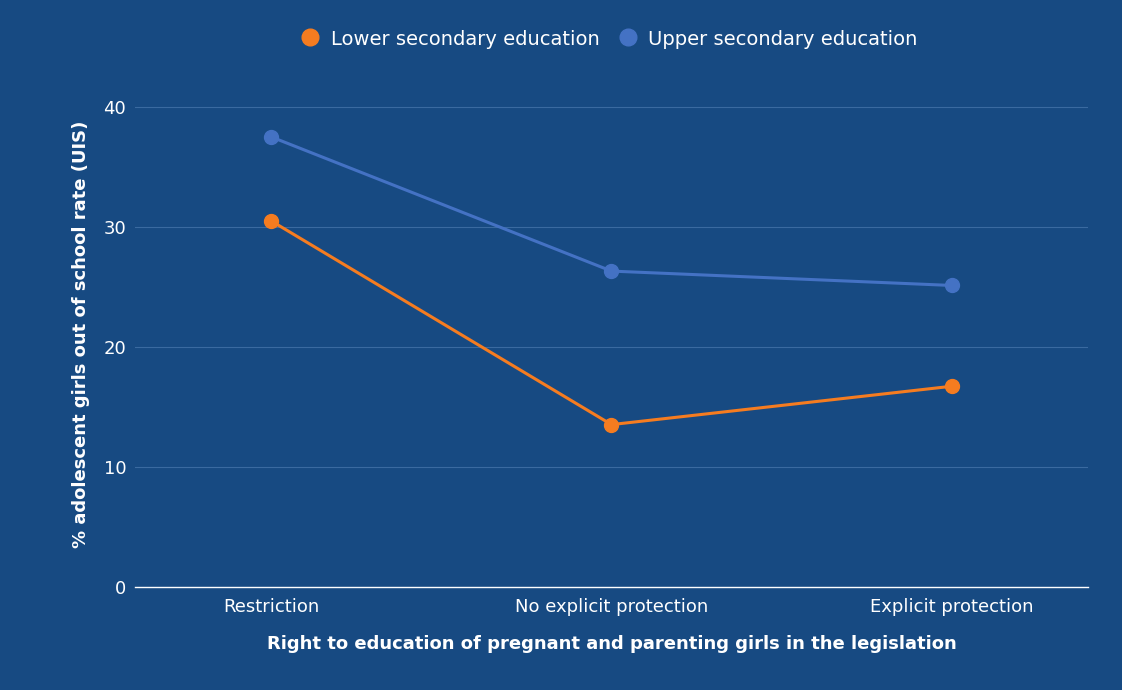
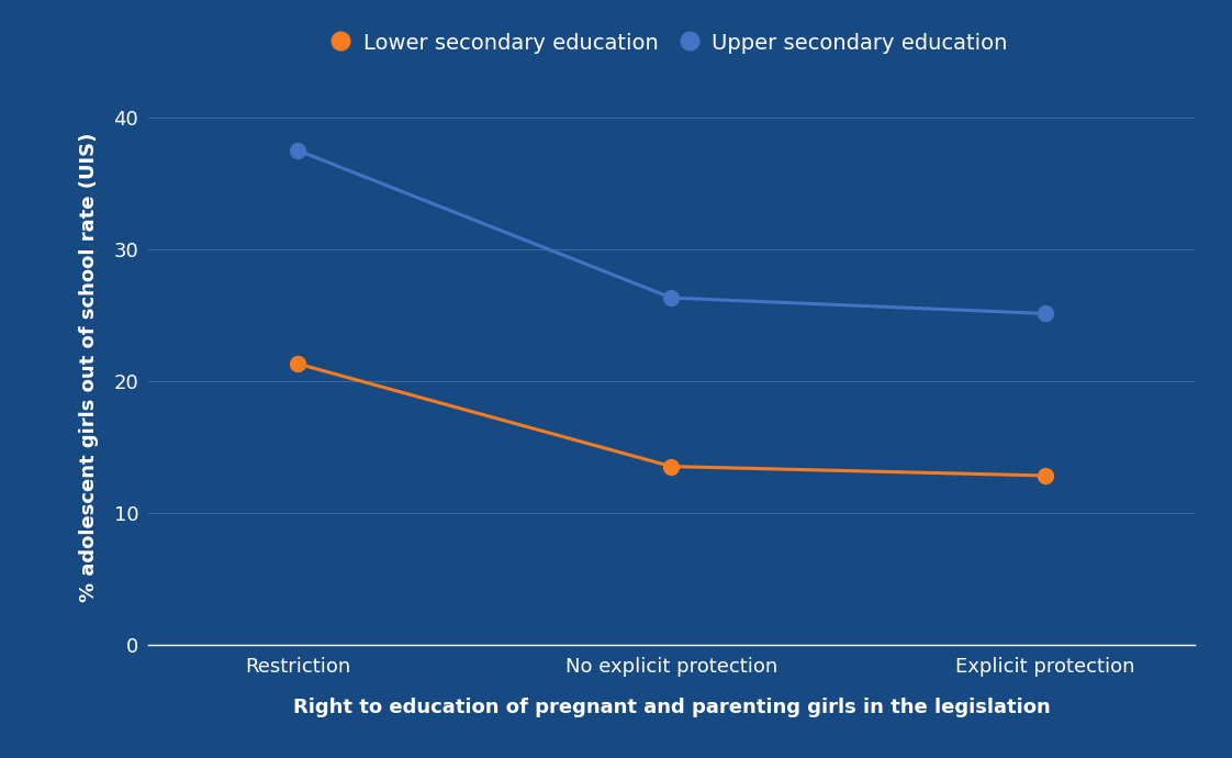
Lower secondary education/Restriction: 30.5 -> 21.3
Lower secondary education/Explicit protection: 16.7 -> 12.8
